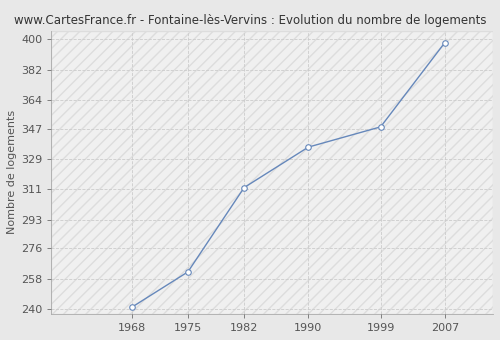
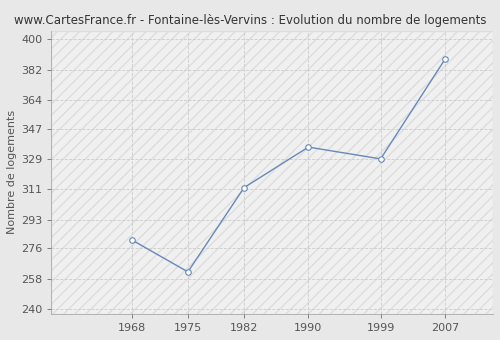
1968: 241 -> 281
1999: 348 -> 329
2007: 398 -> 388
